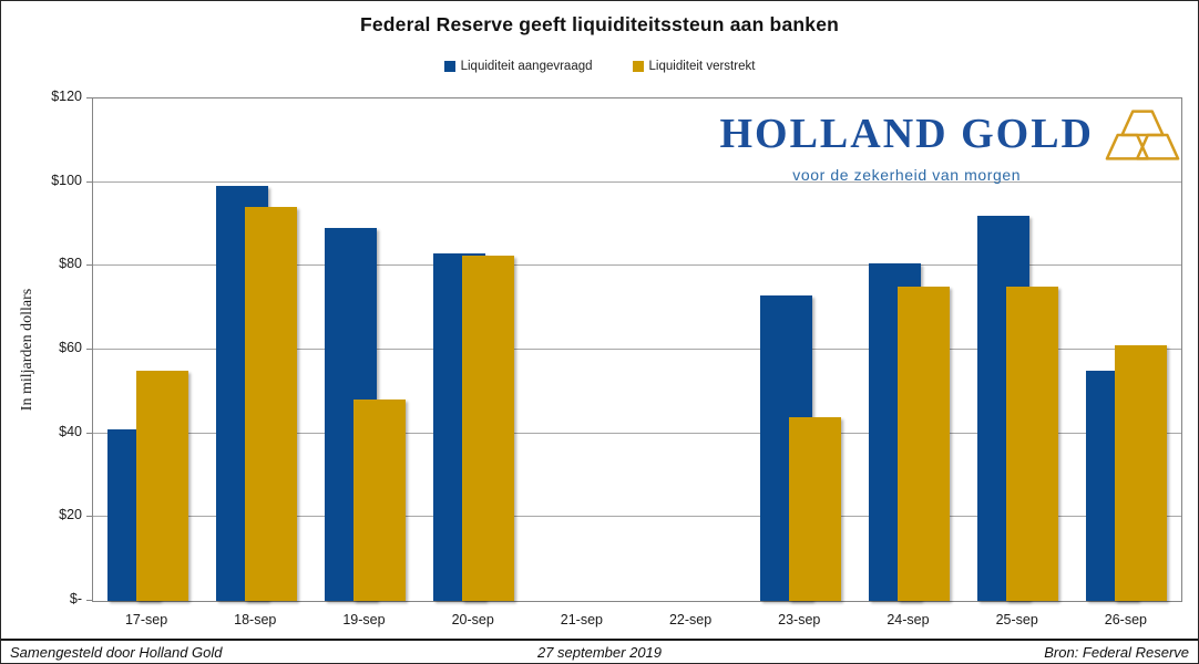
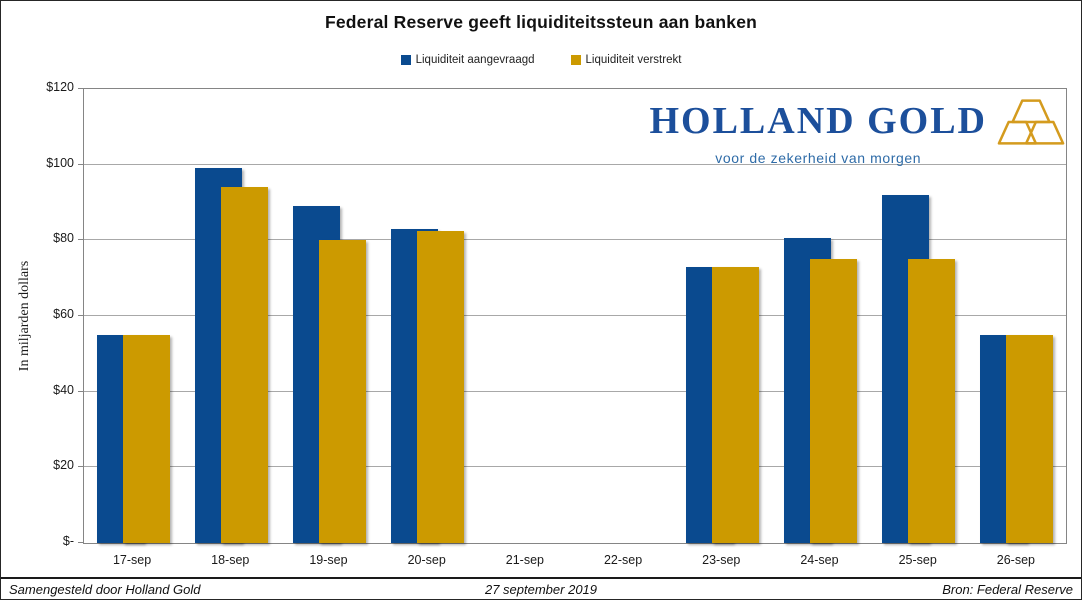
Liquiditeit aangevraagd/17-sep: $41 -> $55
Liquiditeit verstrekt/19-sep: $48 -> $80
Liquiditeit verstrekt/23-sep: $44 -> $73
Liquiditeit verstrekt/26-sep: $61 -> $55
